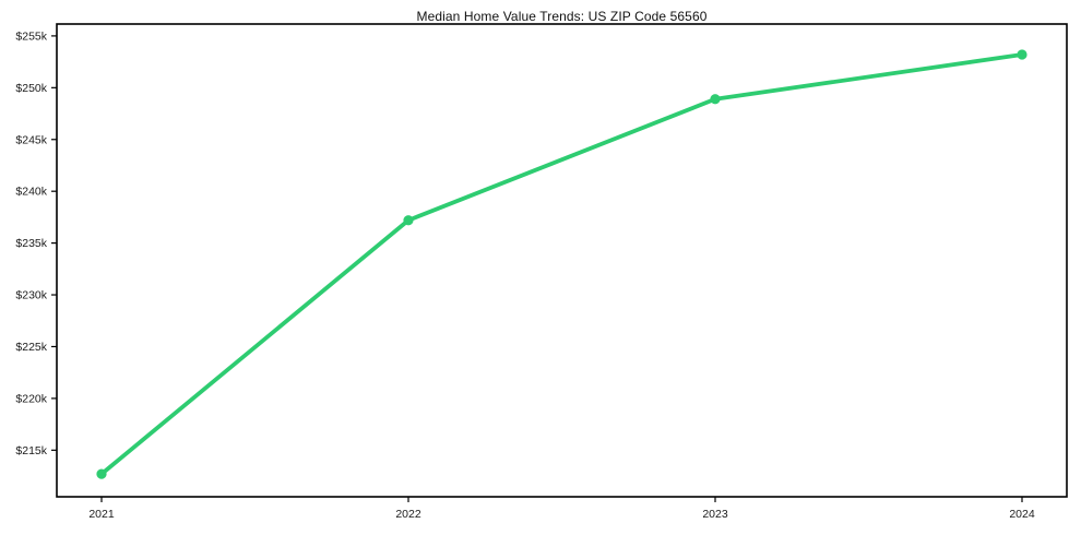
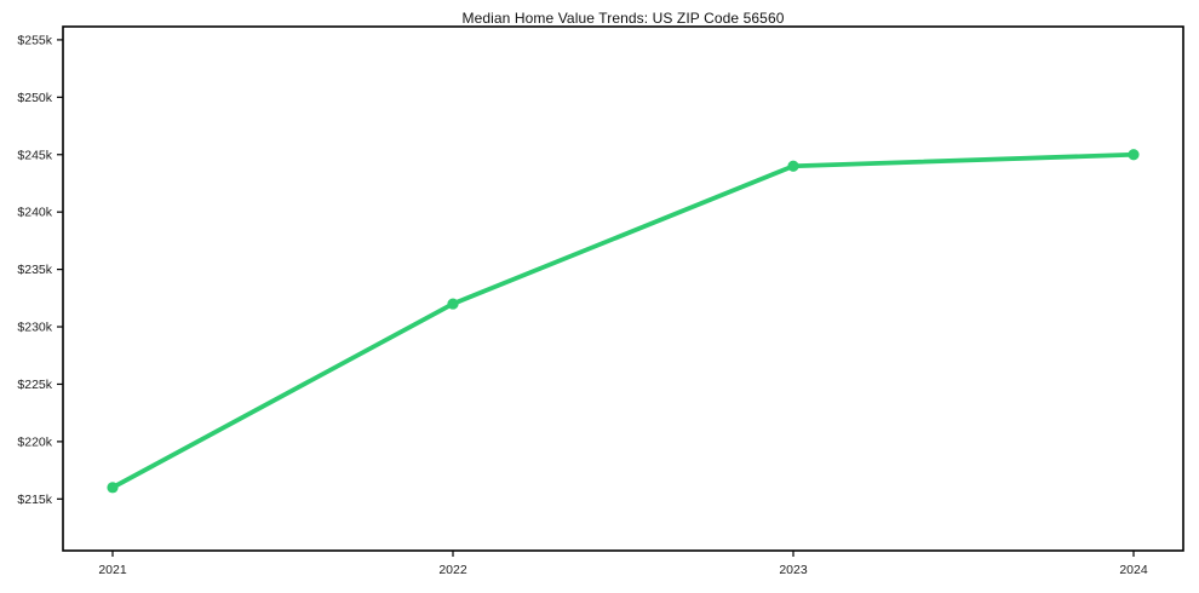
2021: $213k -> $216k
2022: $237k -> $232k
2023: $249k -> $244k
2024: $253k -> $245k
